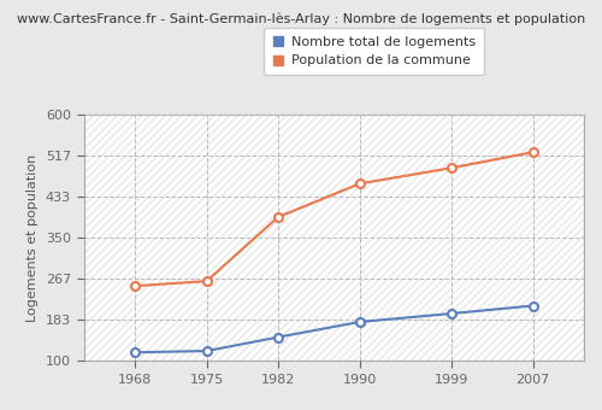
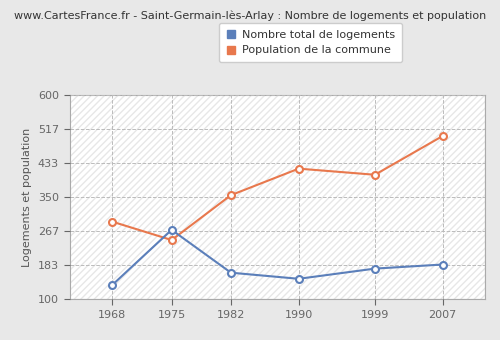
Nombre total de logements/1968: 117 -> 135
Population de la commune/1968: 252 -> 290
Nombre total de logements/1975: 120 -> 270
Population de la commune/1975: 262 -> 245
Nombre total de logements/1982: 148 -> 165
Population de la commune/1982: 392 -> 355
Nombre total de logements/1990: 179 -> 150
Population de la commune/1990: 460 -> 420
Nombre total de logements/1999: 196 -> 175
Population de la commune/1999: 492 -> 405
Nombre total de logements/2007: 212 -> 185
Population de la commune/2007: 524 -> 500
